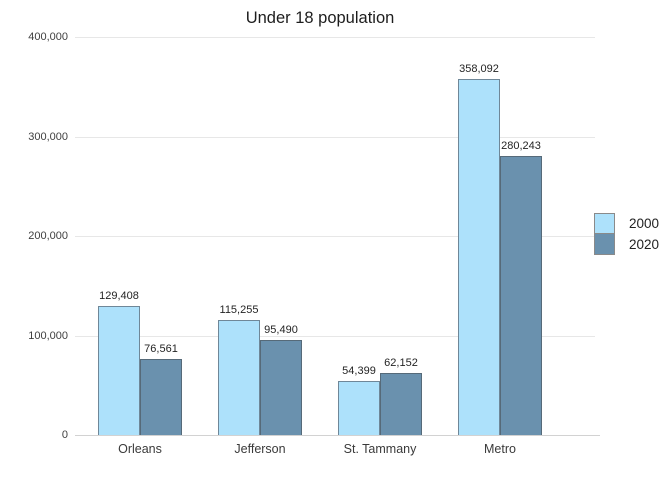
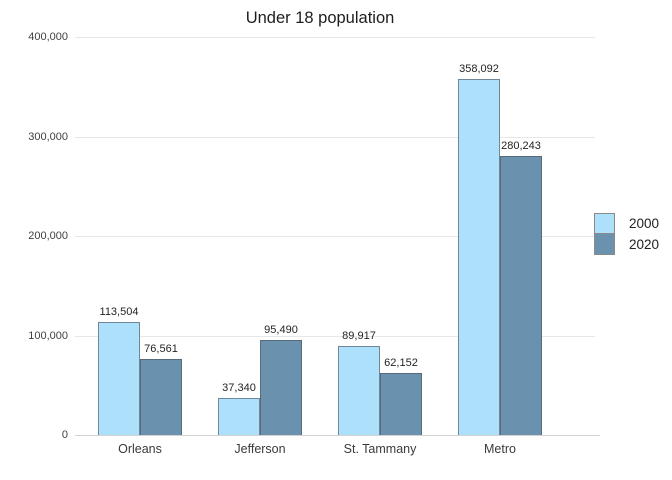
2000/Orleans: 129,408 -> 113,504
2000/Jefferson: 115,255 -> 37,340
2000/St. Tammany: 54,399 -> 89,917
